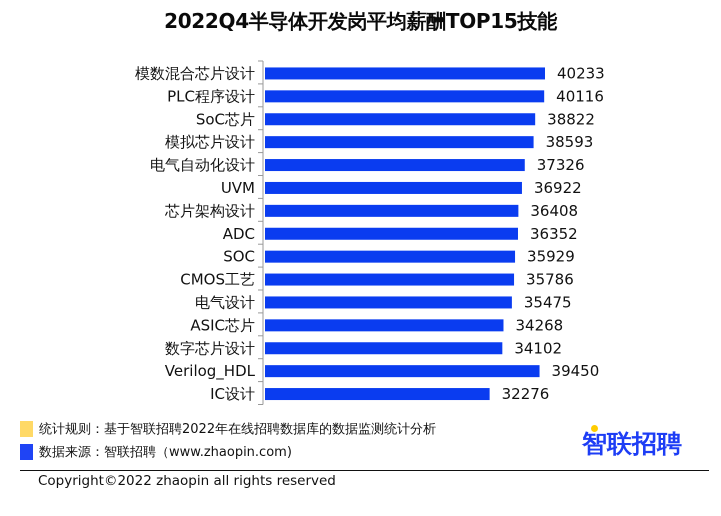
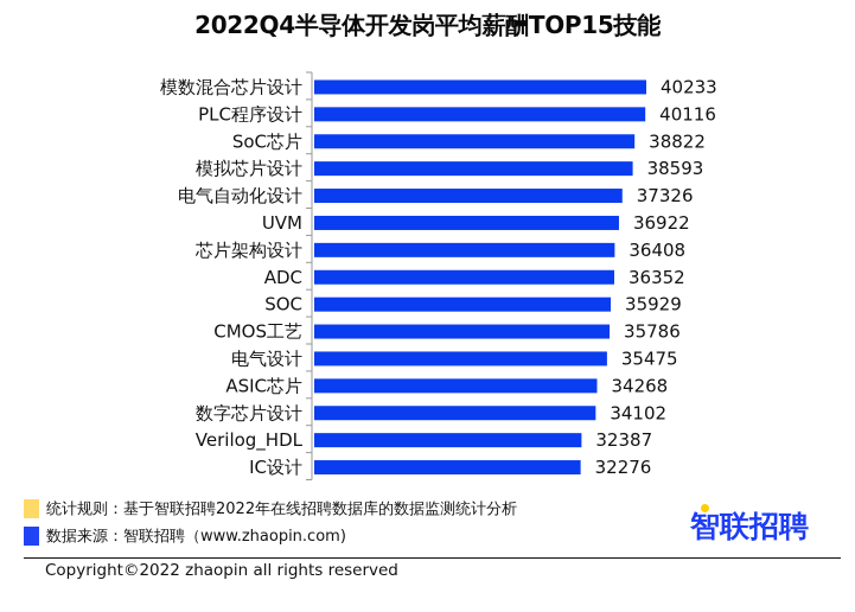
Verilog_HDL: 39450 -> 32387
